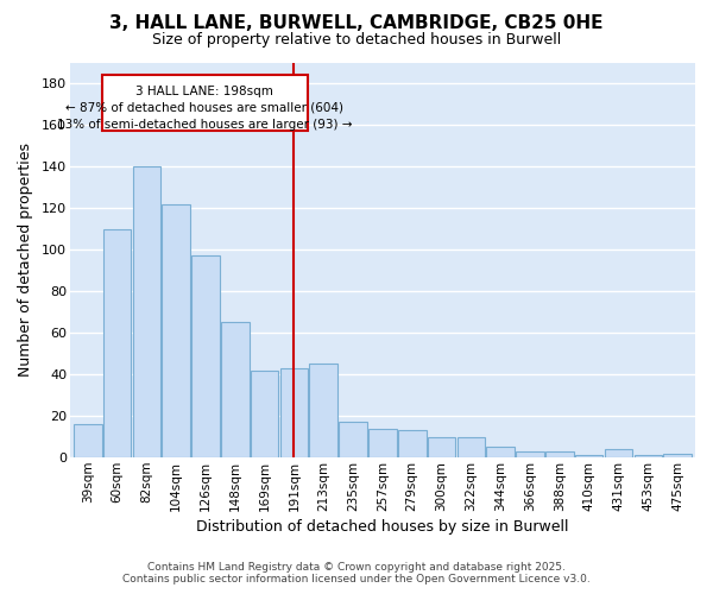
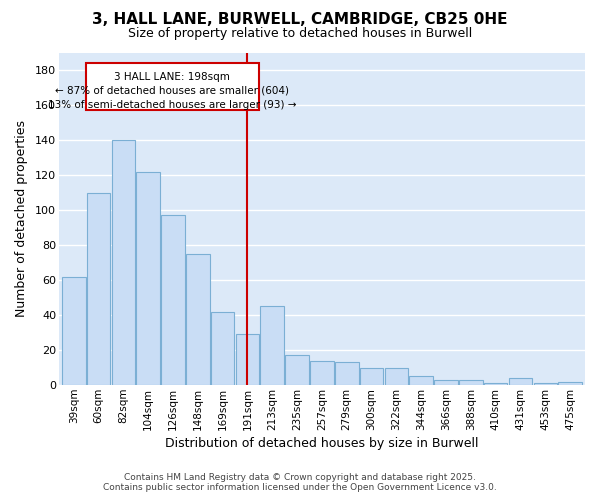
39sqm: 16 -> 62
148sqm: 65 -> 75
191sqm: 43 -> 29
